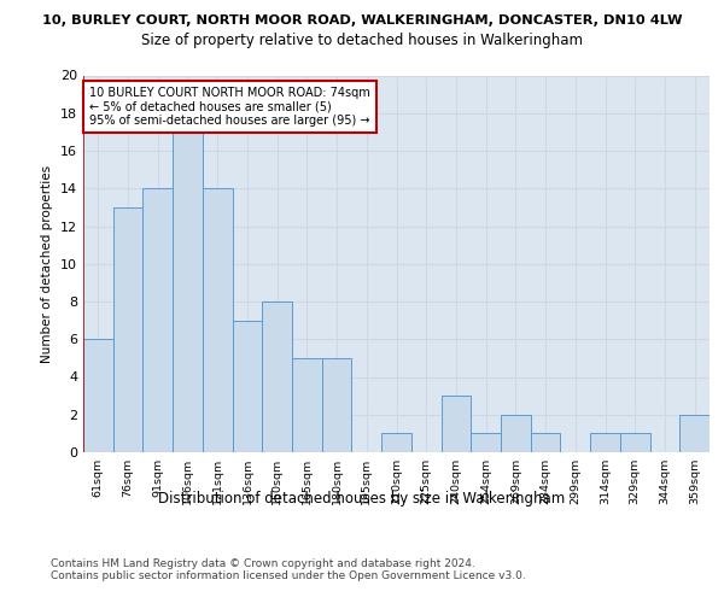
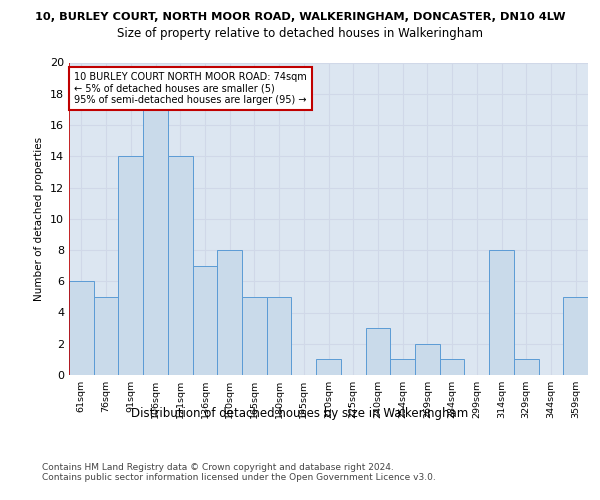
76sqm: 13 -> 5
314sqm: 1 -> 8
359sqm: 2 -> 5
